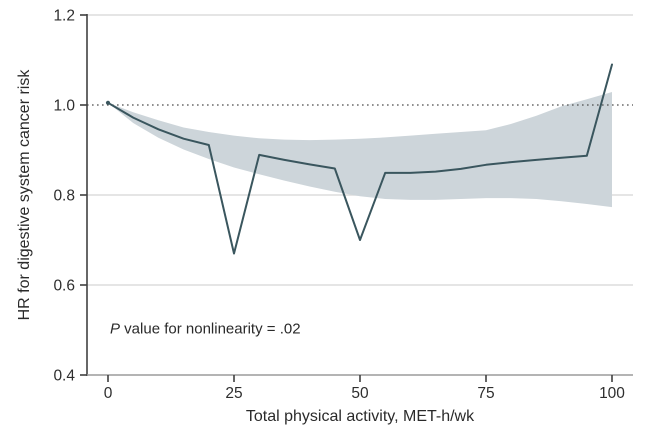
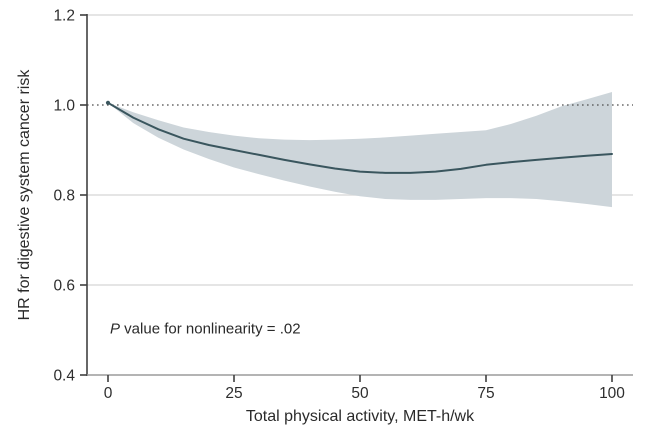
25: 0.67 -> 0.90
50: 0.70 -> 0.85
100: 1.09 -> 0.89
